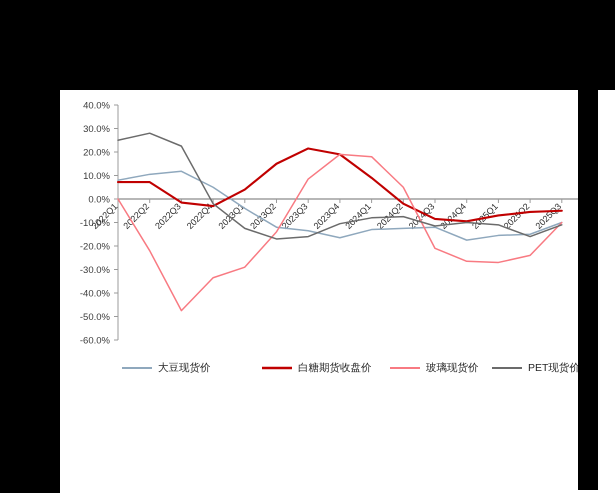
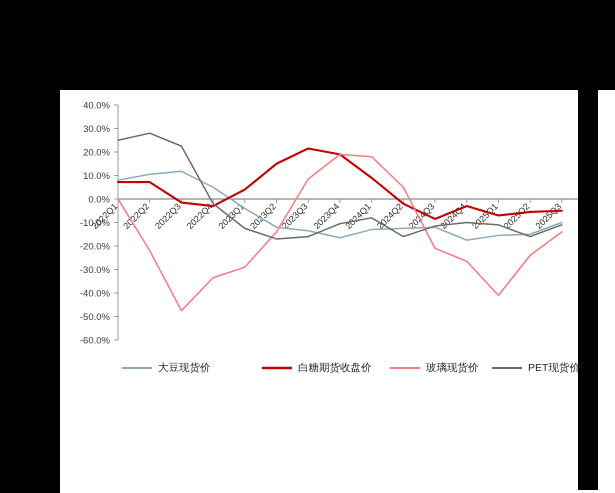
PET现货价/2024Q2: -8% -> -16%
白糖期货收盘价/2024Q4: -10% -> -3%
玻璃现货价/2025Q1: -27% -> -41%
玻璃现货价/2025Q3: -10% -> -14%
